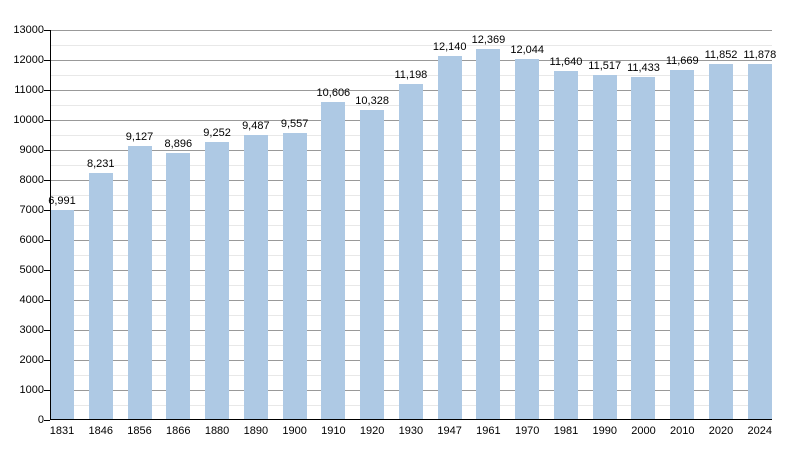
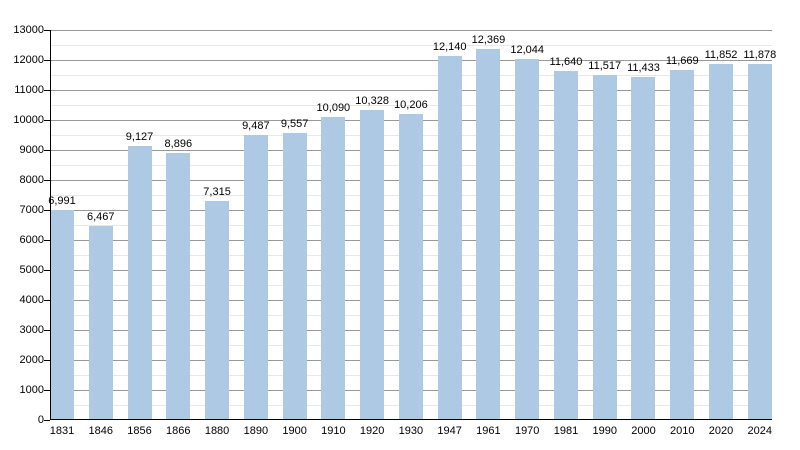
1846: 8,231 -> 6,467
1880: 9,252 -> 7,315
1910: 10,606 -> 10,090
1930: 11,198 -> 10,206
